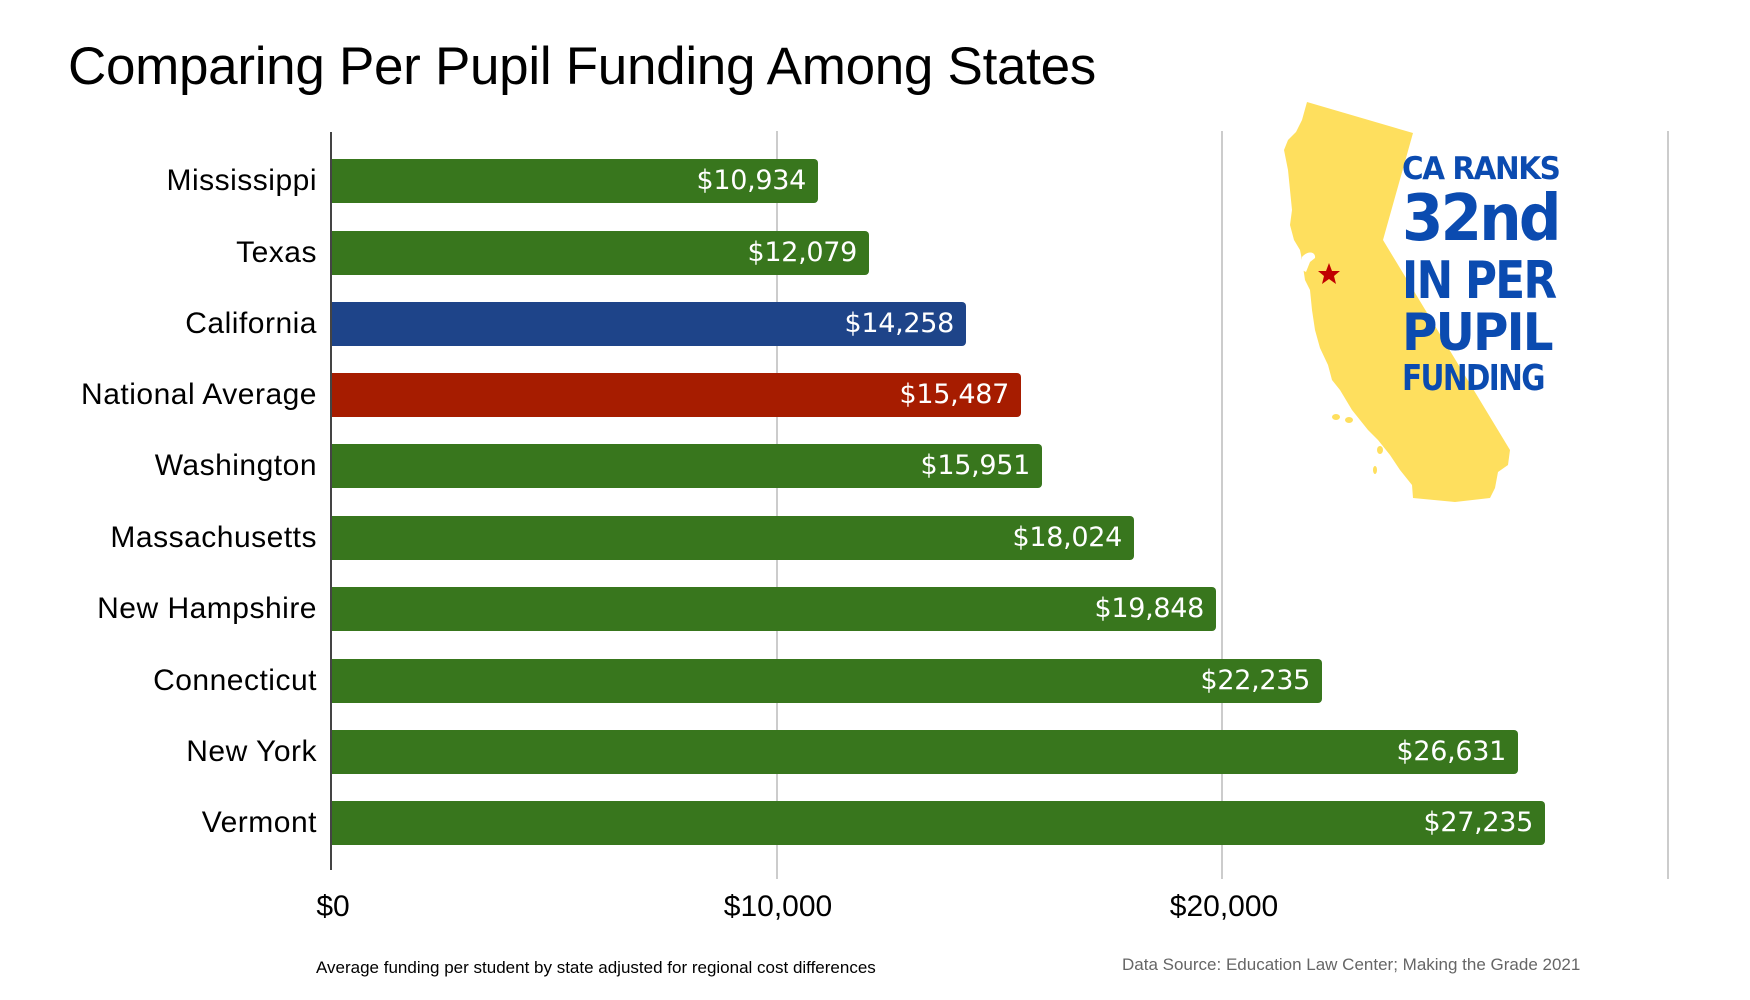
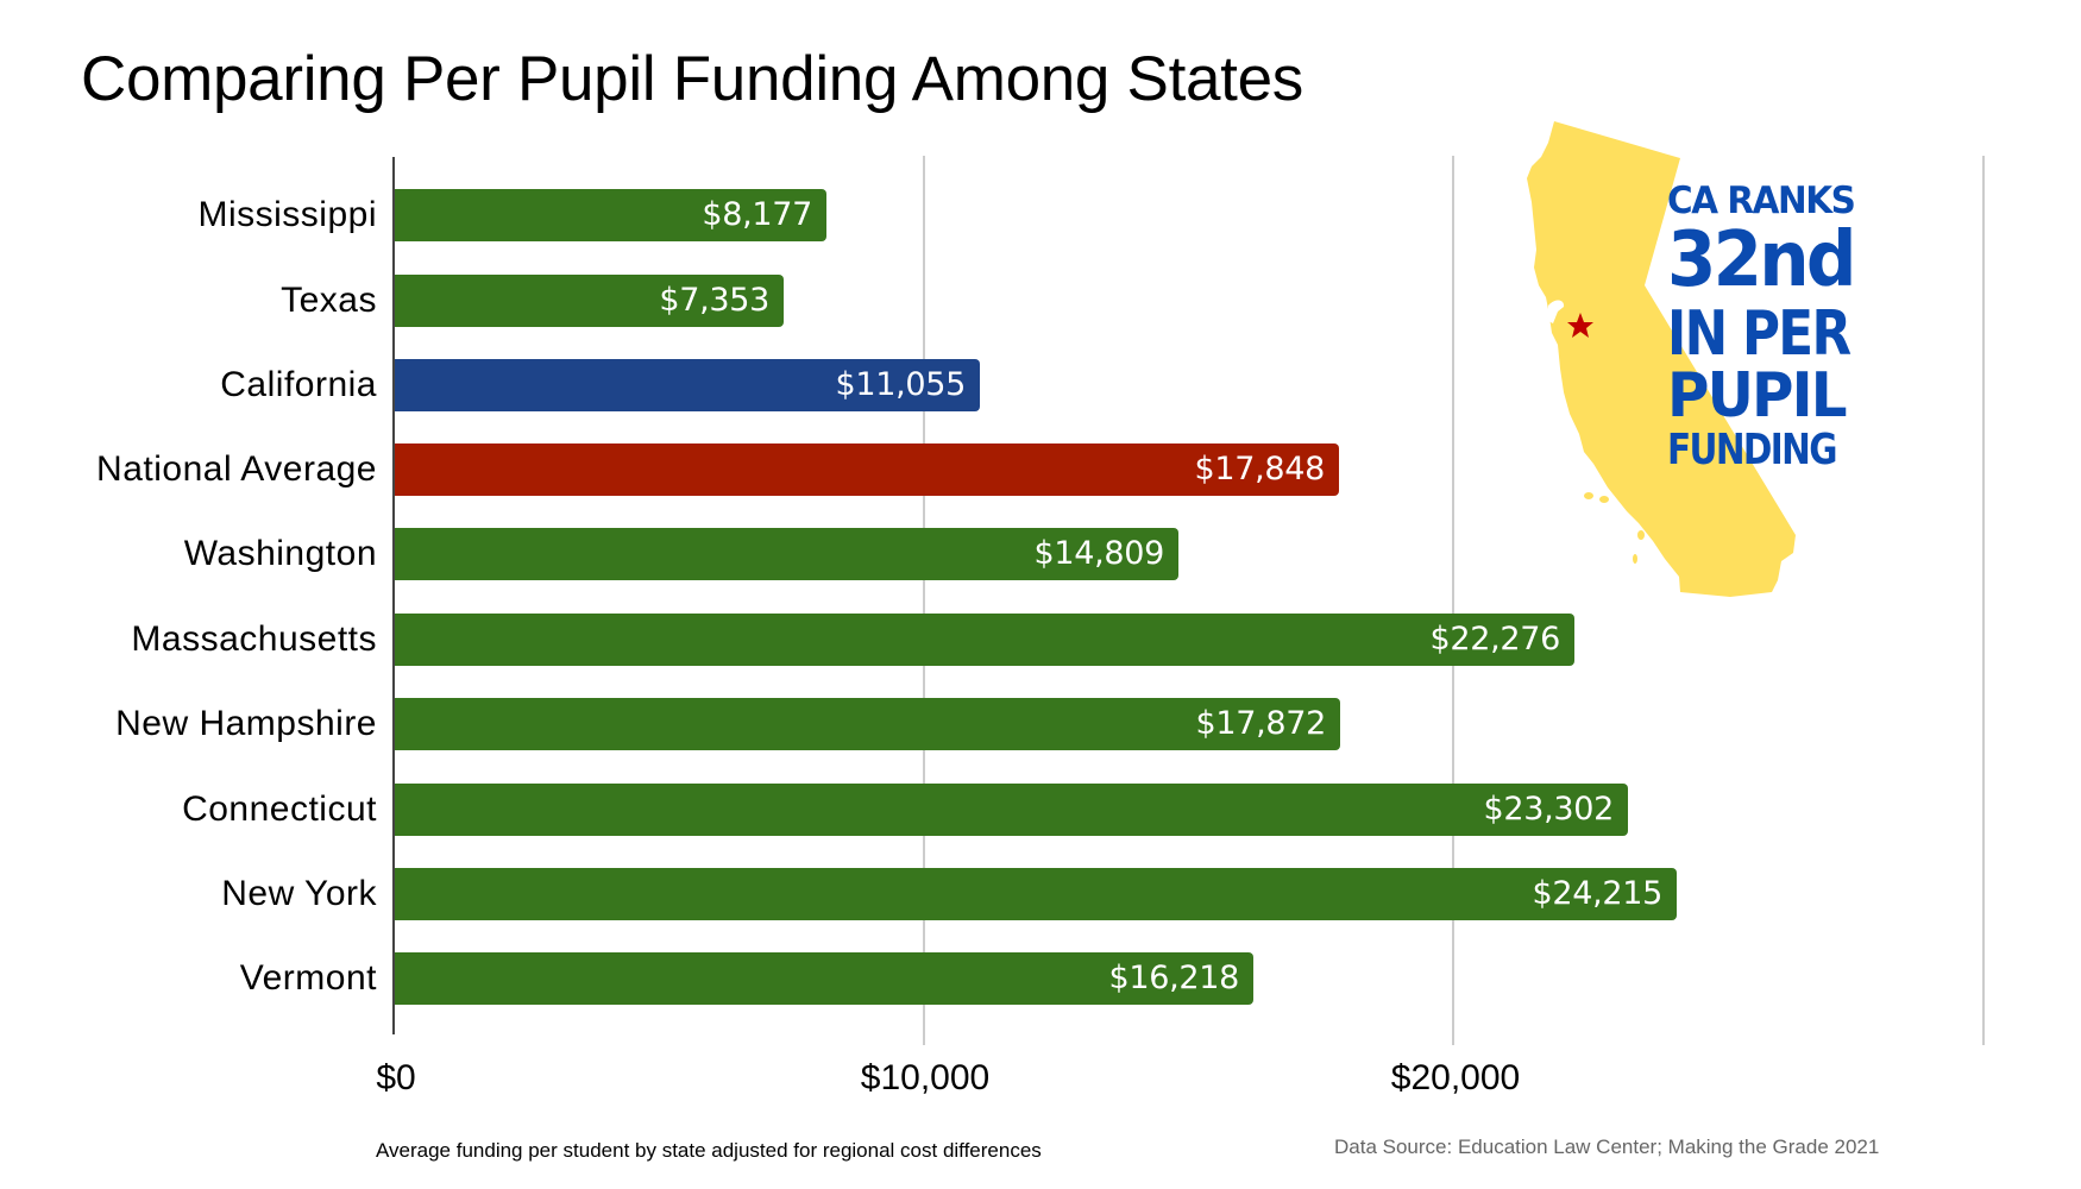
Mississippi: $10,934 -> $8,177
Texas: $12,079 -> $7,353
California: $14,258 -> $11,055
National Average: $15,487 -> $17,848
Washington: $15,951 -> $14,809
Massachusetts: $18,024 -> $22,276
New Hampshire: $19,848 -> $17,872
Connecticut: $22,235 -> $23,302
New York: $26,631 -> $24,215
Vermont: $27,235 -> $16,218
